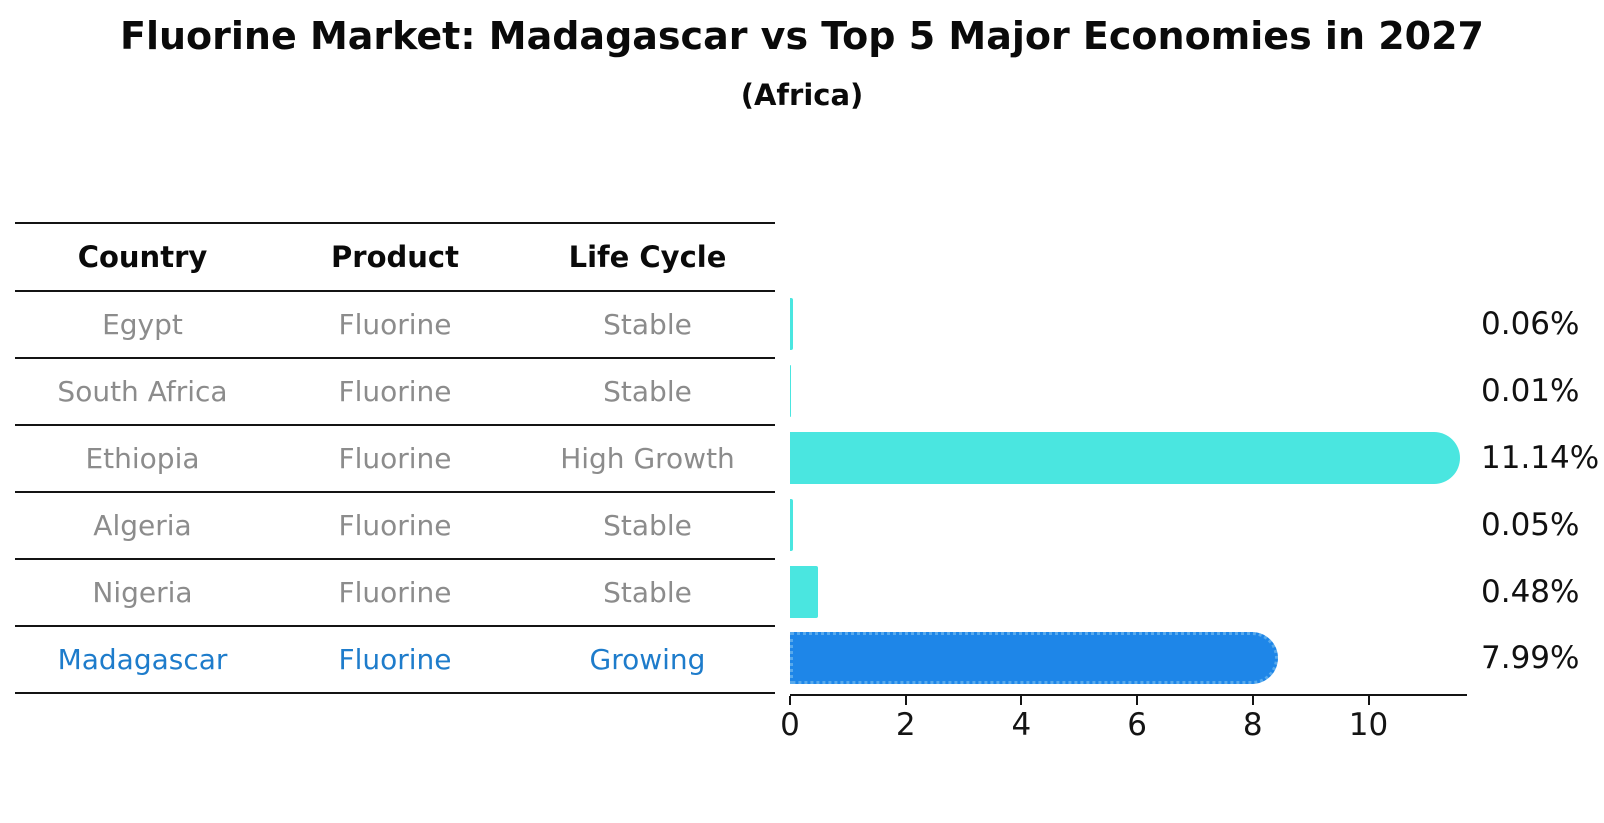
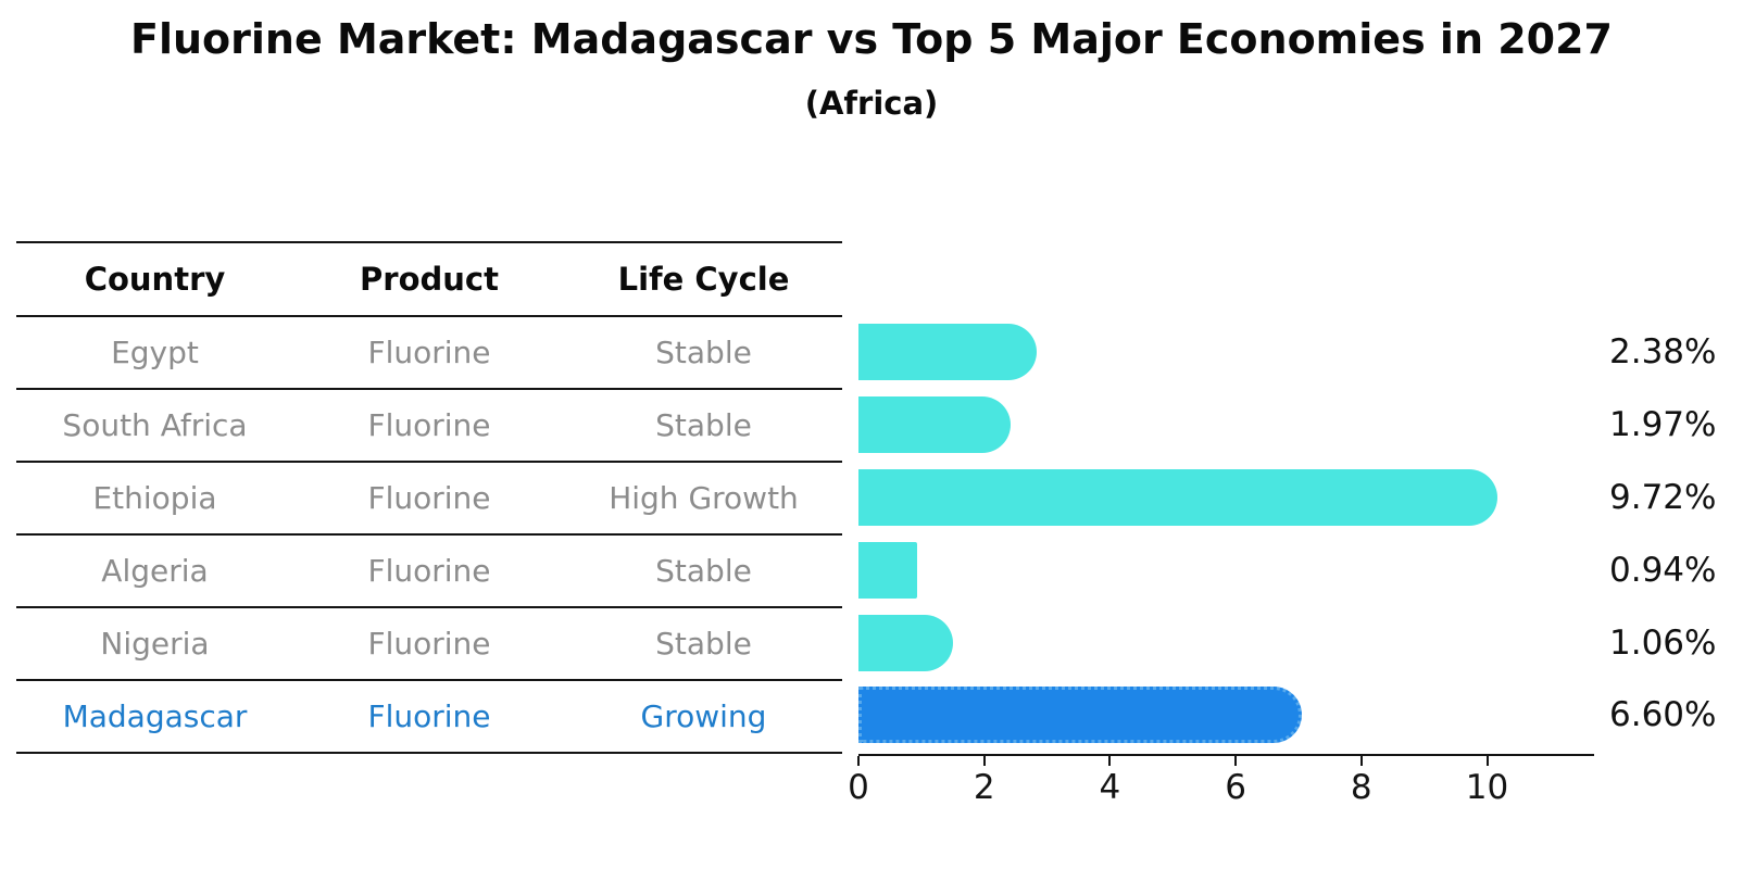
Egypt: 0.06% -> 2.38%
South Africa: 0.01% -> 1.97%
Ethiopia: 11.14% -> 9.72%
Algeria: 0.05% -> 0.94%
Nigeria: 0.48% -> 1.06%
Madagascar: 7.99% -> 6.60%
